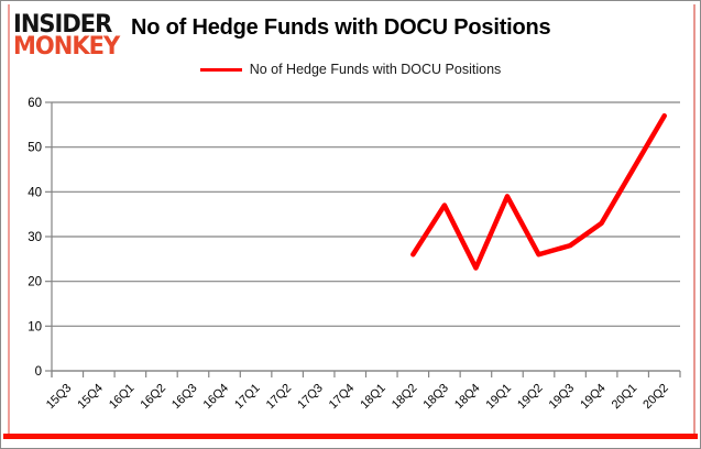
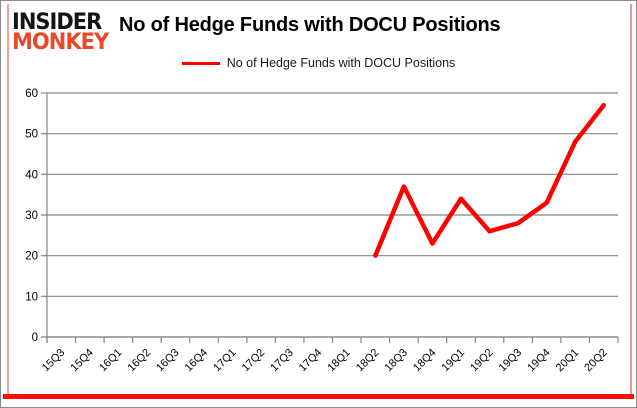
18Q2: 26 -> 20
19Q1: 39 -> 34
20Q1: 45 -> 48
